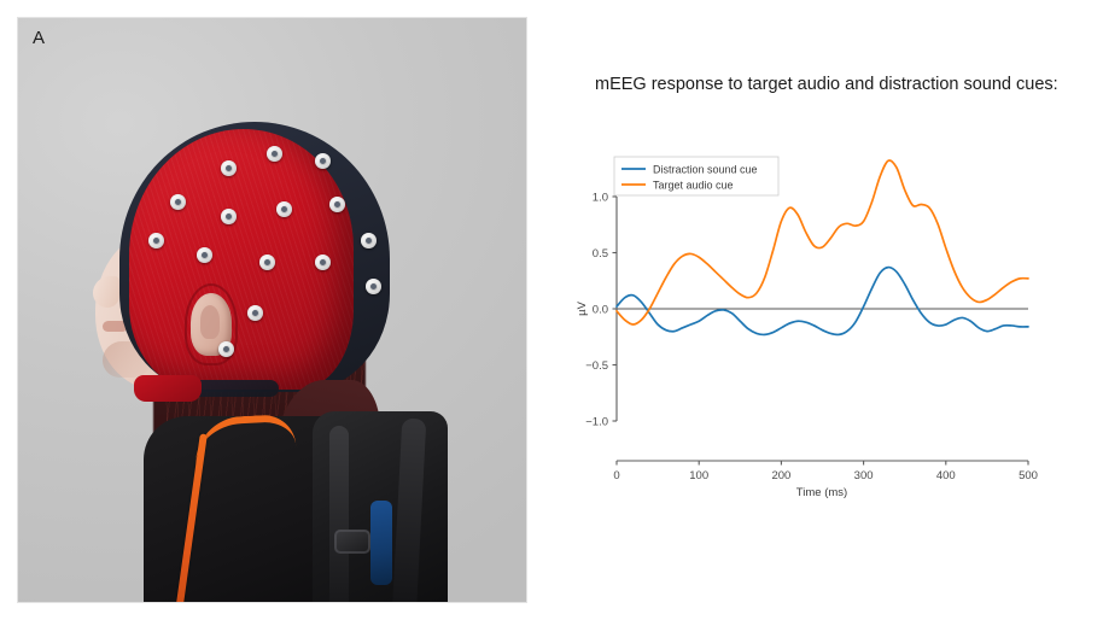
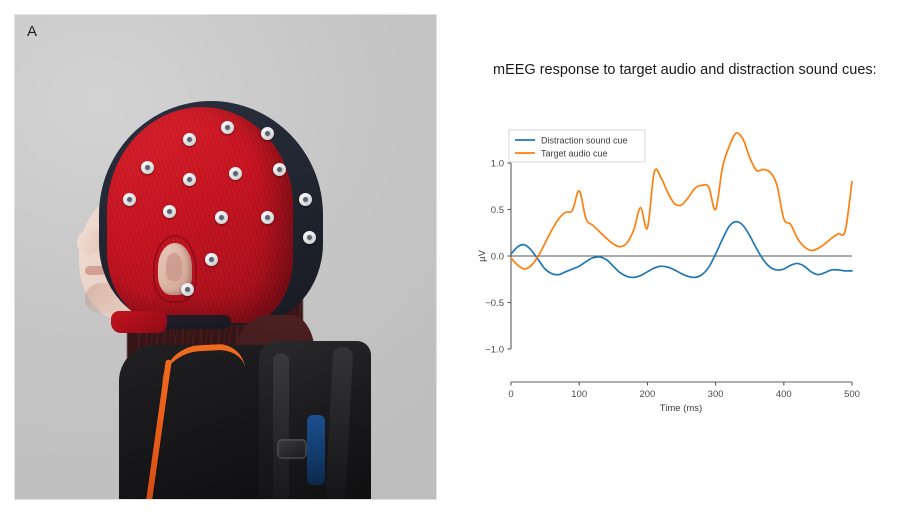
Target audio cue/100: 0.5 -> 0.7
Target audio cue/200: 0.8 -> 0.3
Target audio cue/300: 0.8 -> 0.5
Target audio cue/400: 0.5 -> 0.4
Target audio cue/500: 0.3 -> 0.8
